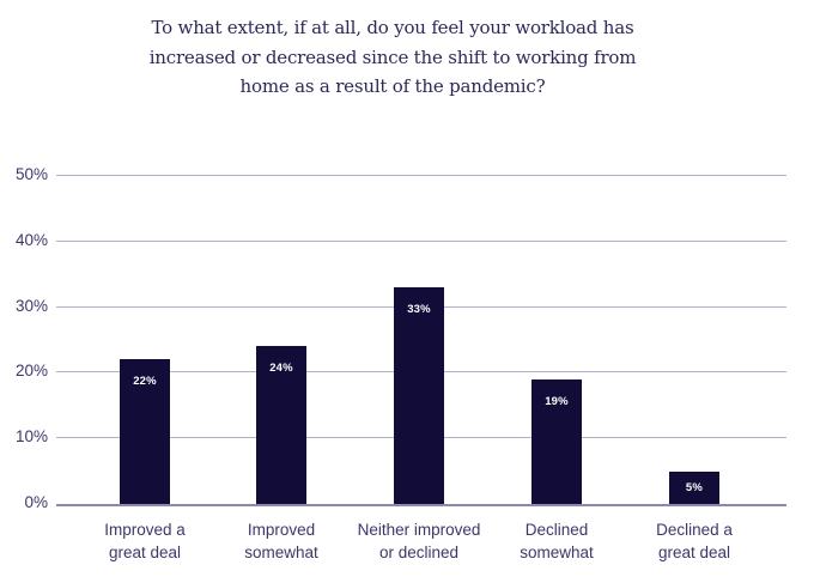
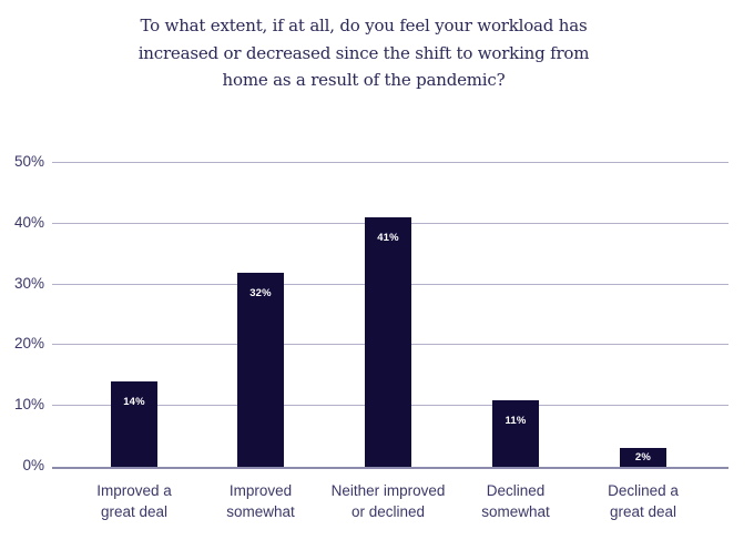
Improved a great deal: 22% -> 14%
Improved somewhat: 24% -> 32%
Neither improved or declined: 33% -> 41%
Declined somewhat: 19% -> 11%
Declined a great deal: 5% -> 2%
